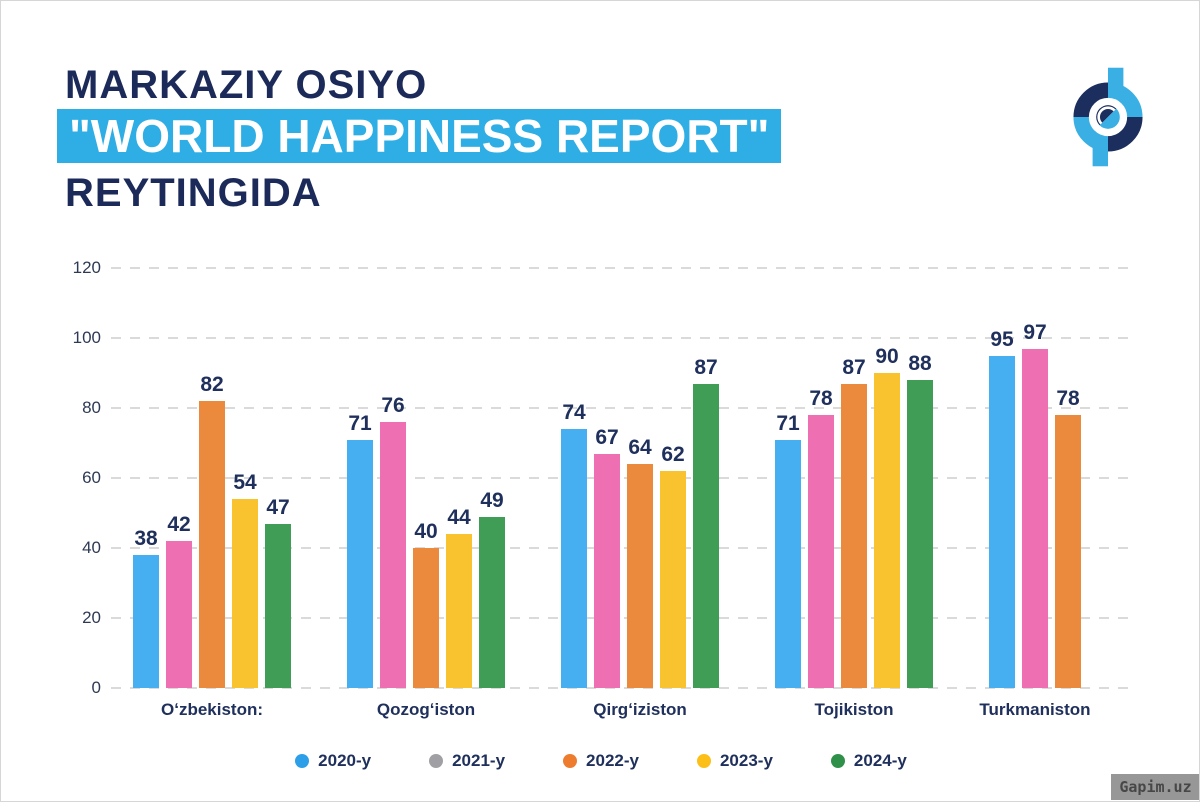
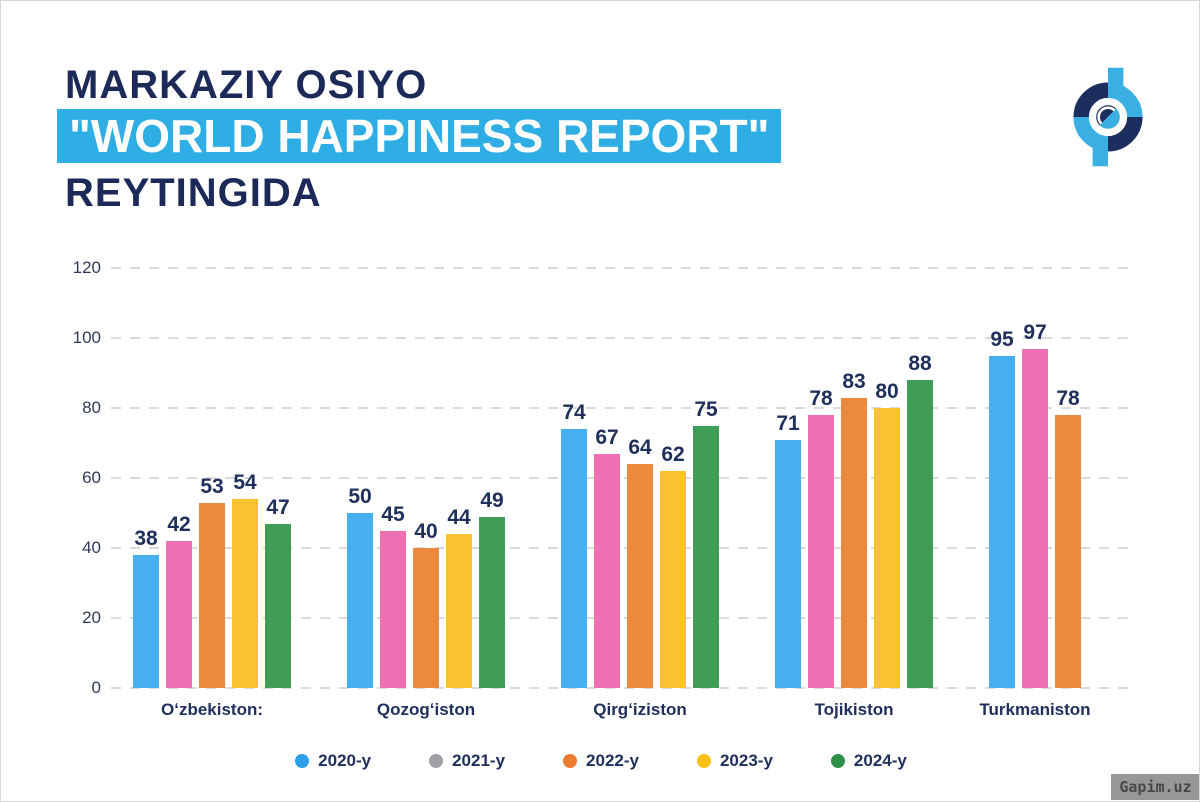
2022-y/Oʻzbekiston:: 82 -> 53
2020-y/Qozogʻiston: 71 -> 50
2021-y/Qozogʻiston: 76 -> 45
2024-y/Qirgʻiziston: 87 -> 75
2022-y/Tojikiston: 87 -> 83
2023-y/Tojikiston: 90 -> 80
